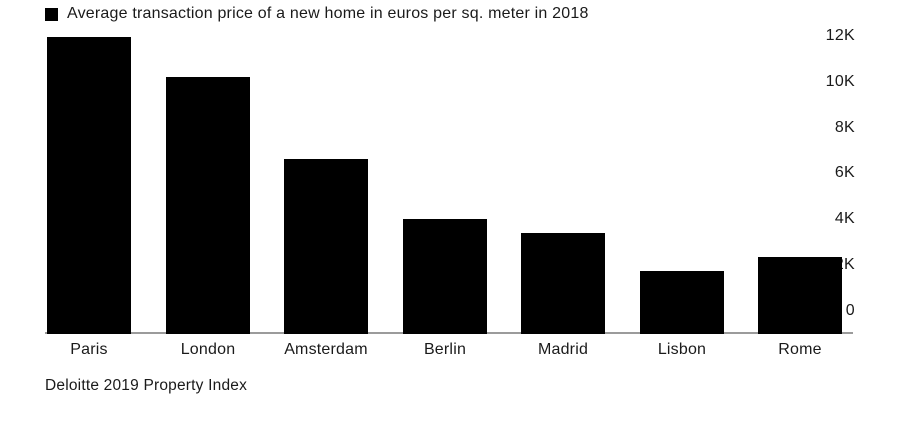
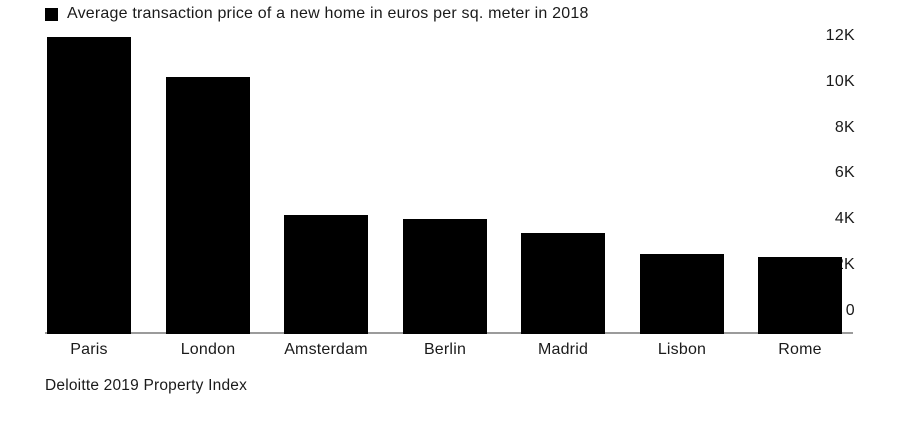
Amsterdam: 7.6K -> 5.1K
Lisbon: 2.7K -> 3.5K
